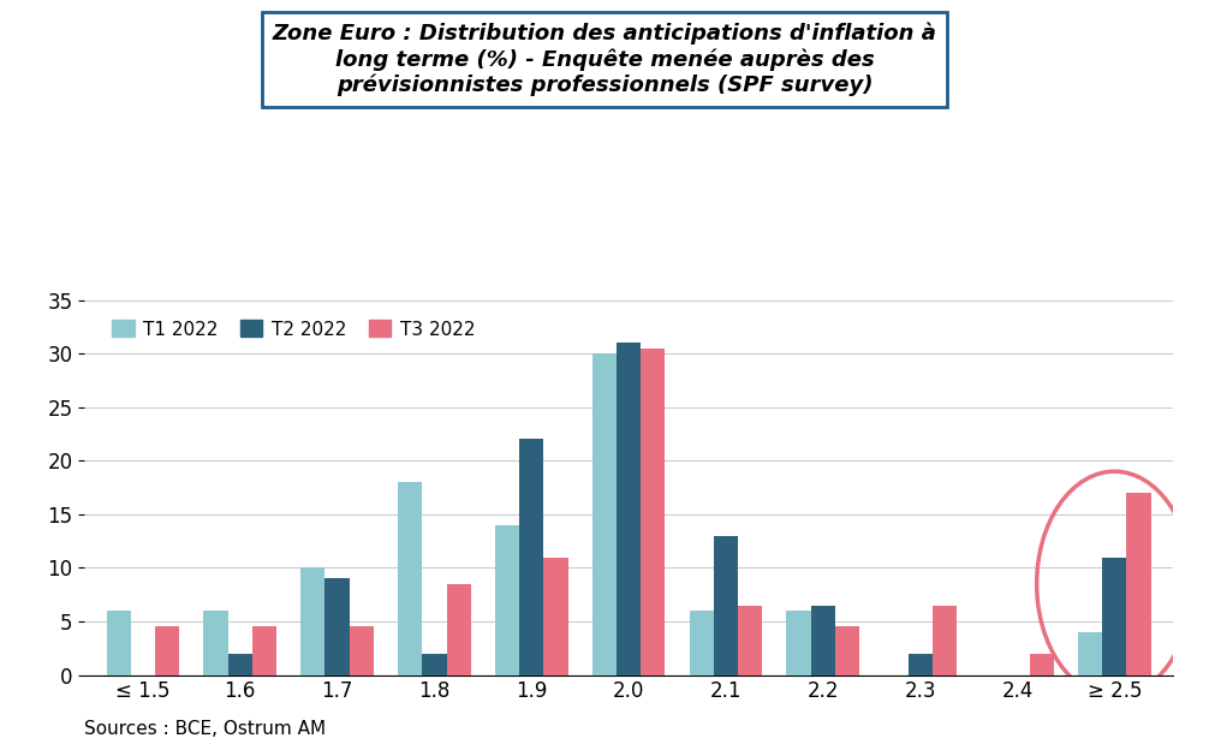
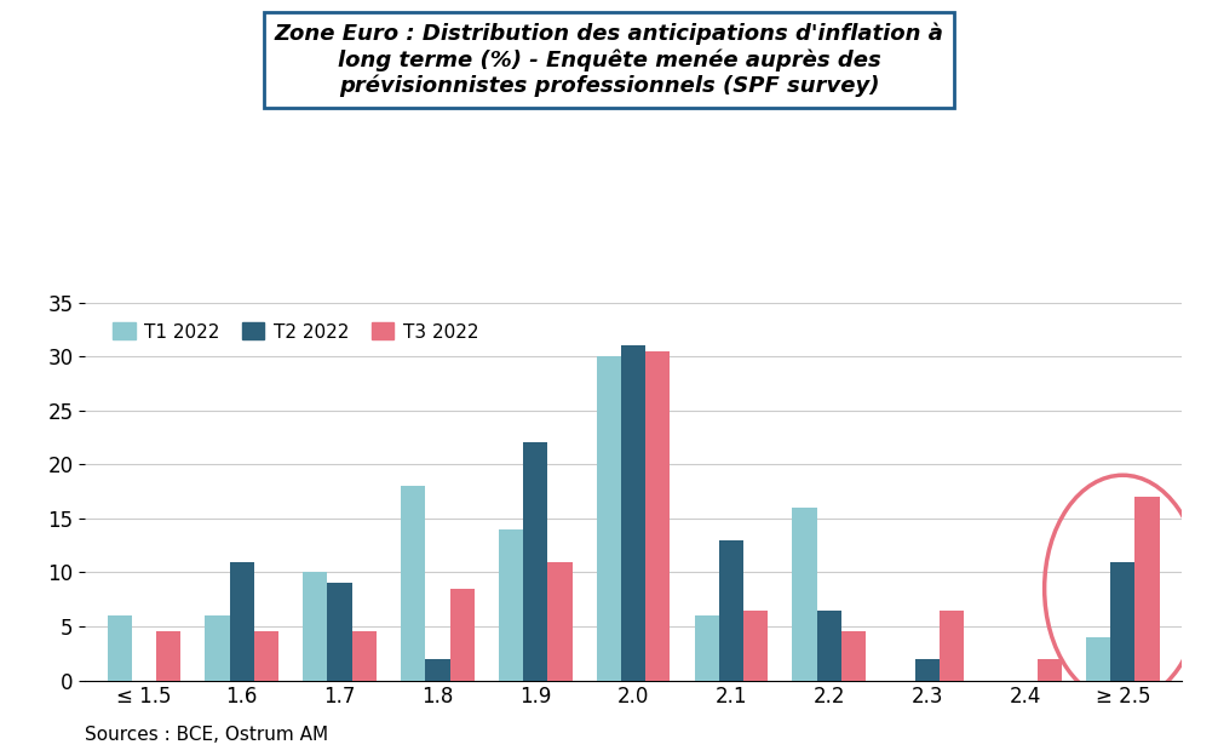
T2 2022/1.6: 2.0 -> 11.0
T1 2022/2.2: 6 -> 16
